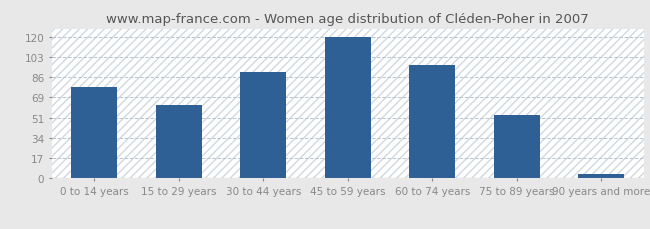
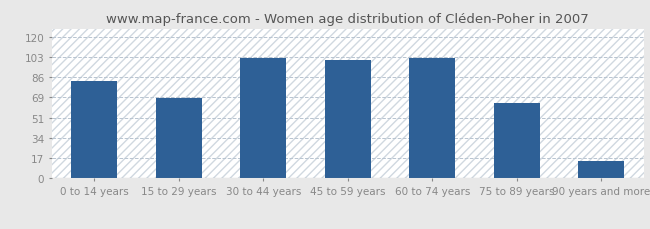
0 to 14 years: 78 -> 83
15 to 29 years: 62 -> 68
30 to 44 years: 90 -> 102
45 to 59 years: 120 -> 101
60 to 74 years: 96 -> 102
75 to 89 years: 54 -> 64
90 years and more: 4 -> 15
